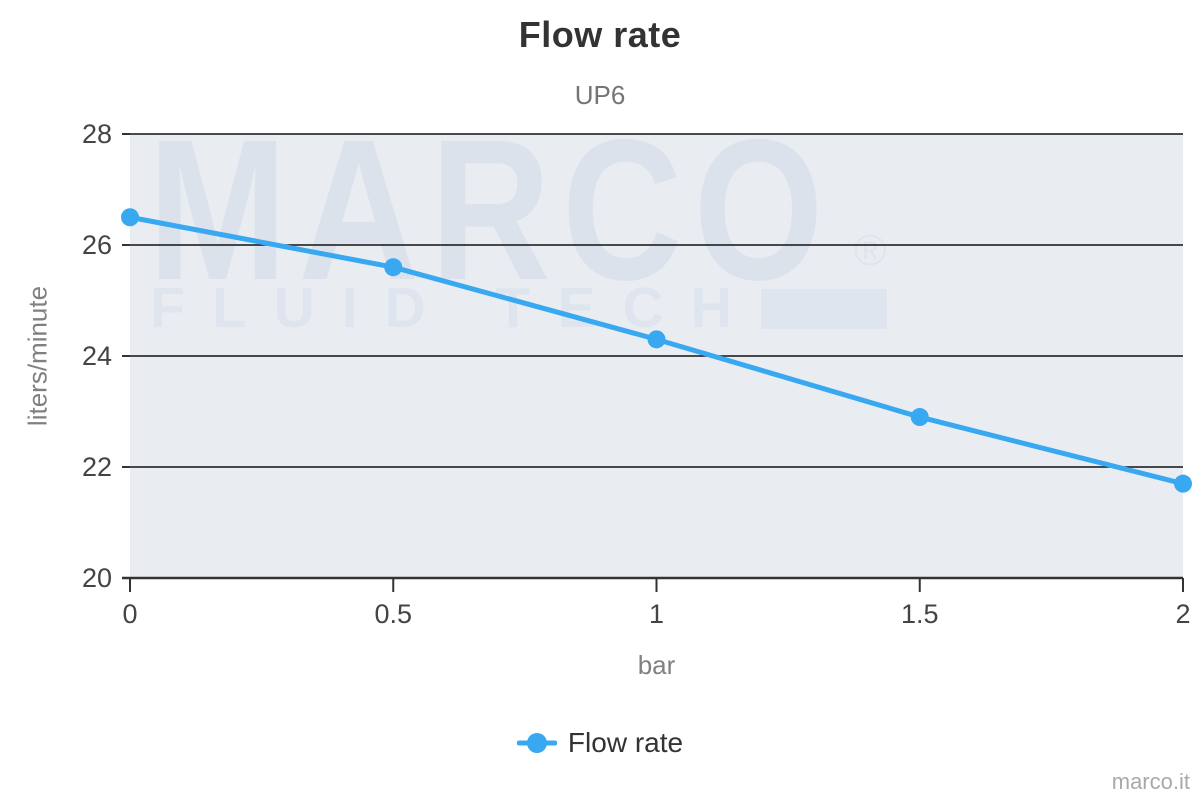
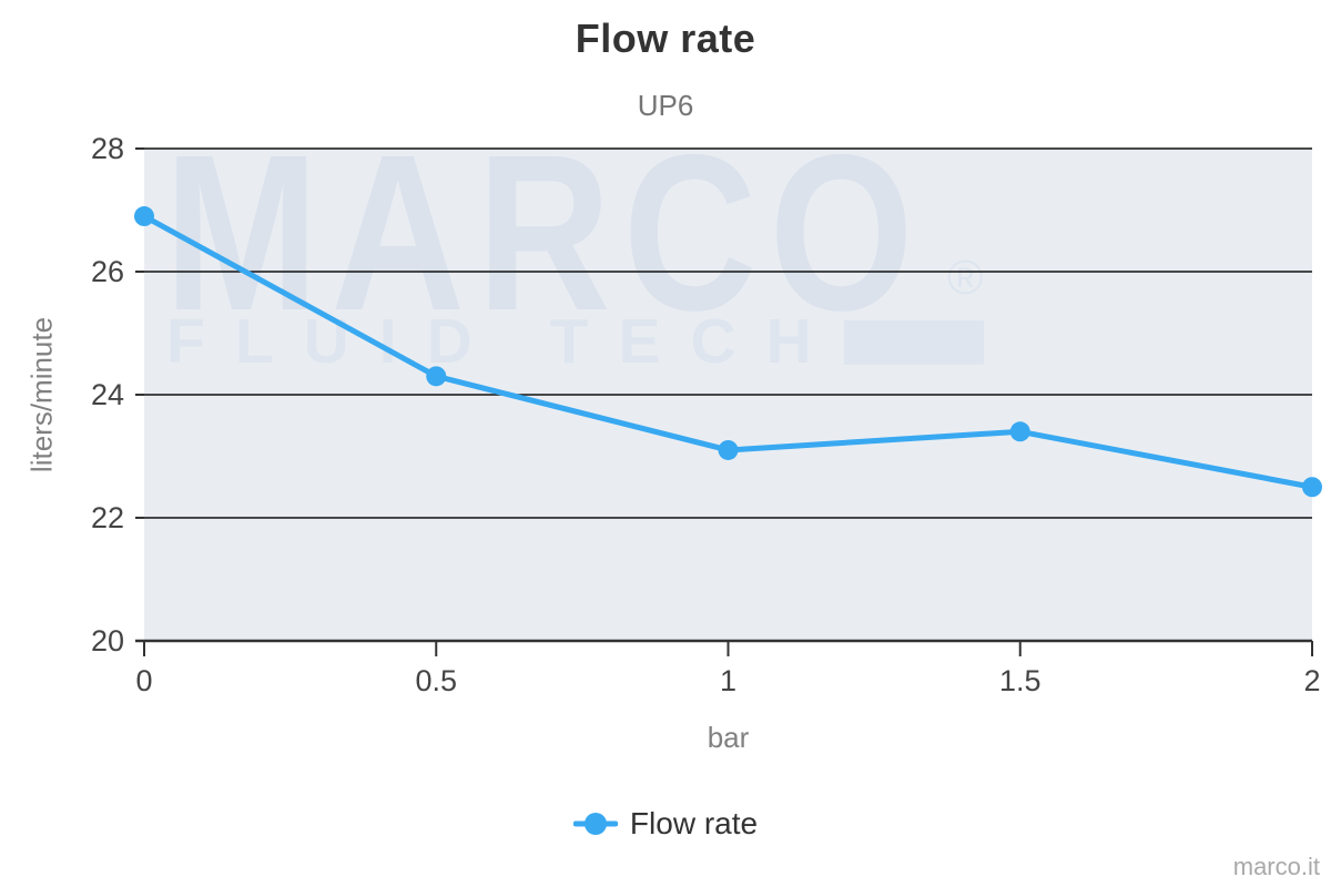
0: 26.5 -> 26.9
0.5: 25.6 -> 24.3
1: 24.3 -> 23.1
1.5: 22.9 -> 23.4
2: 21.7 -> 22.5
